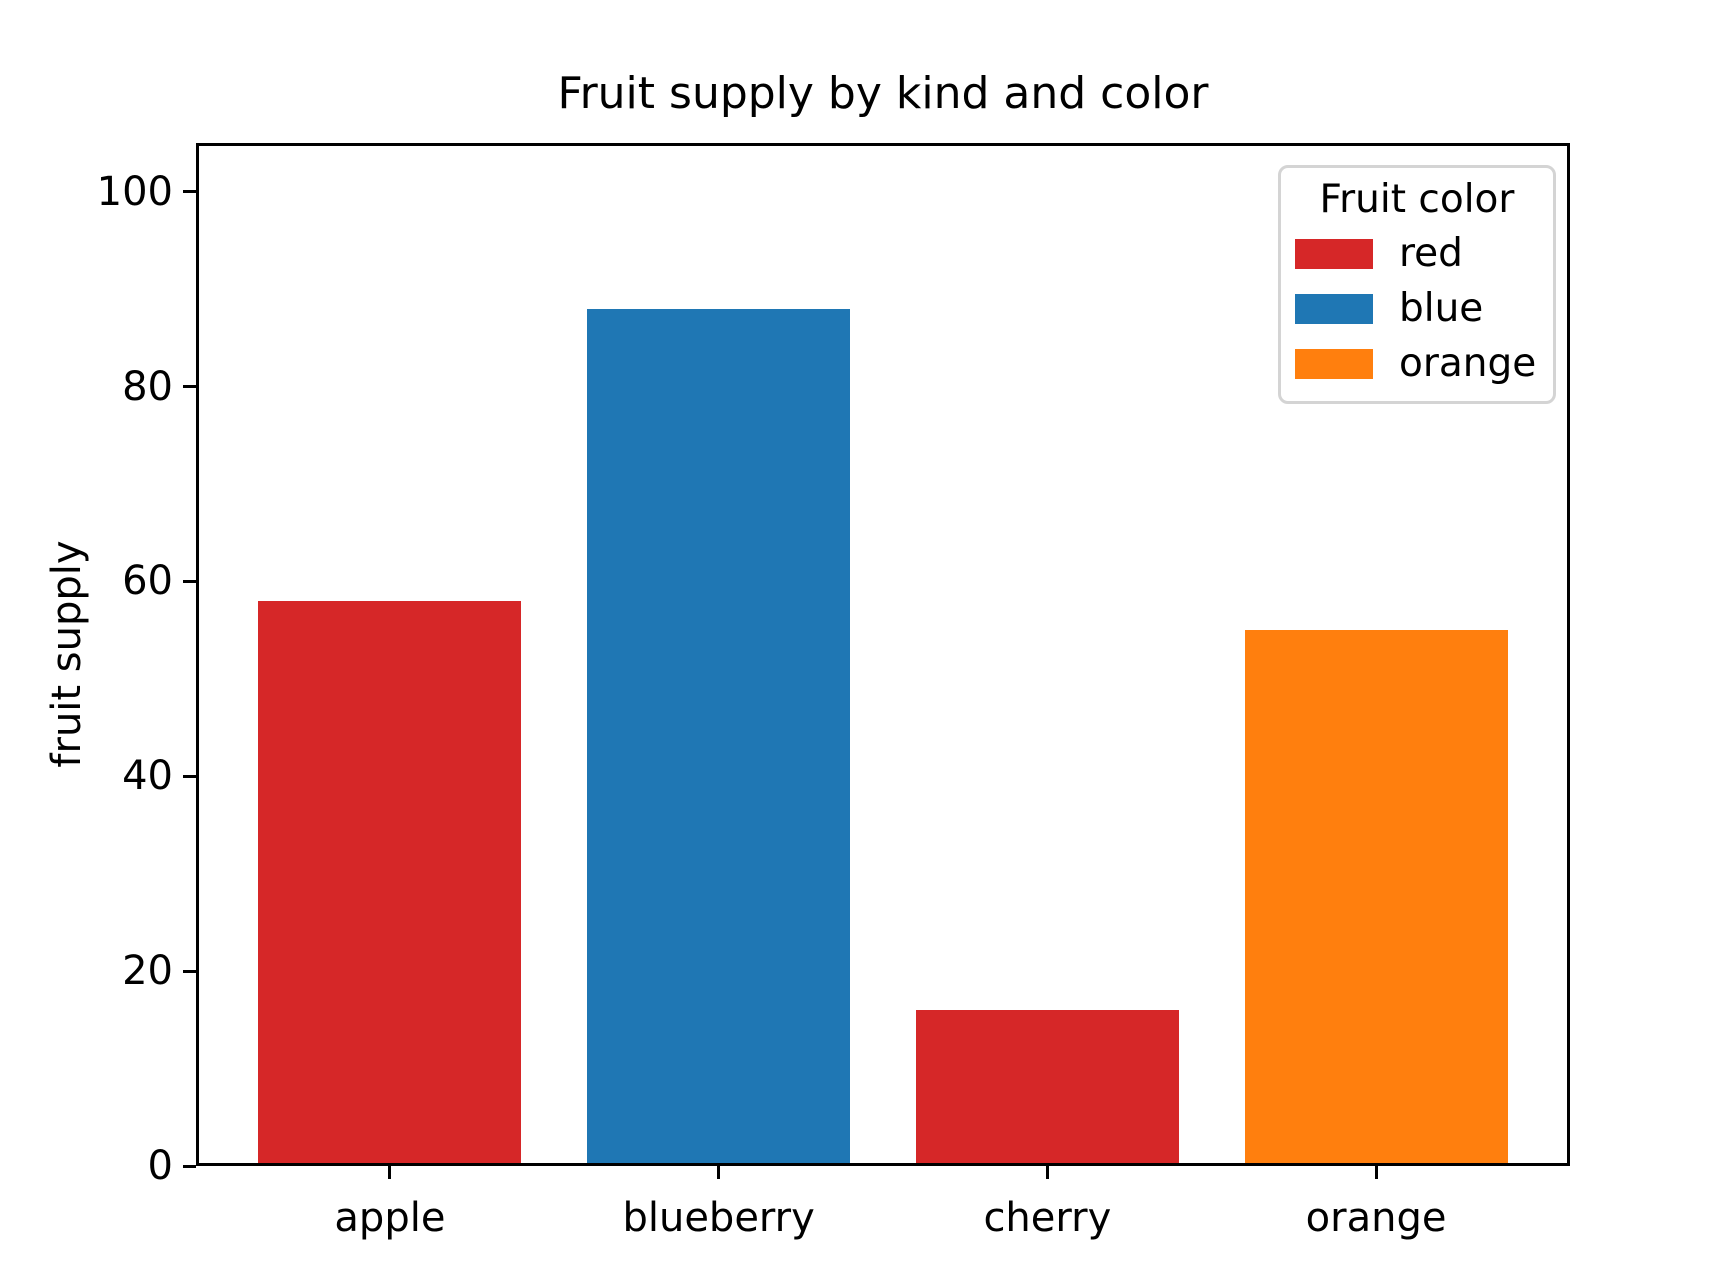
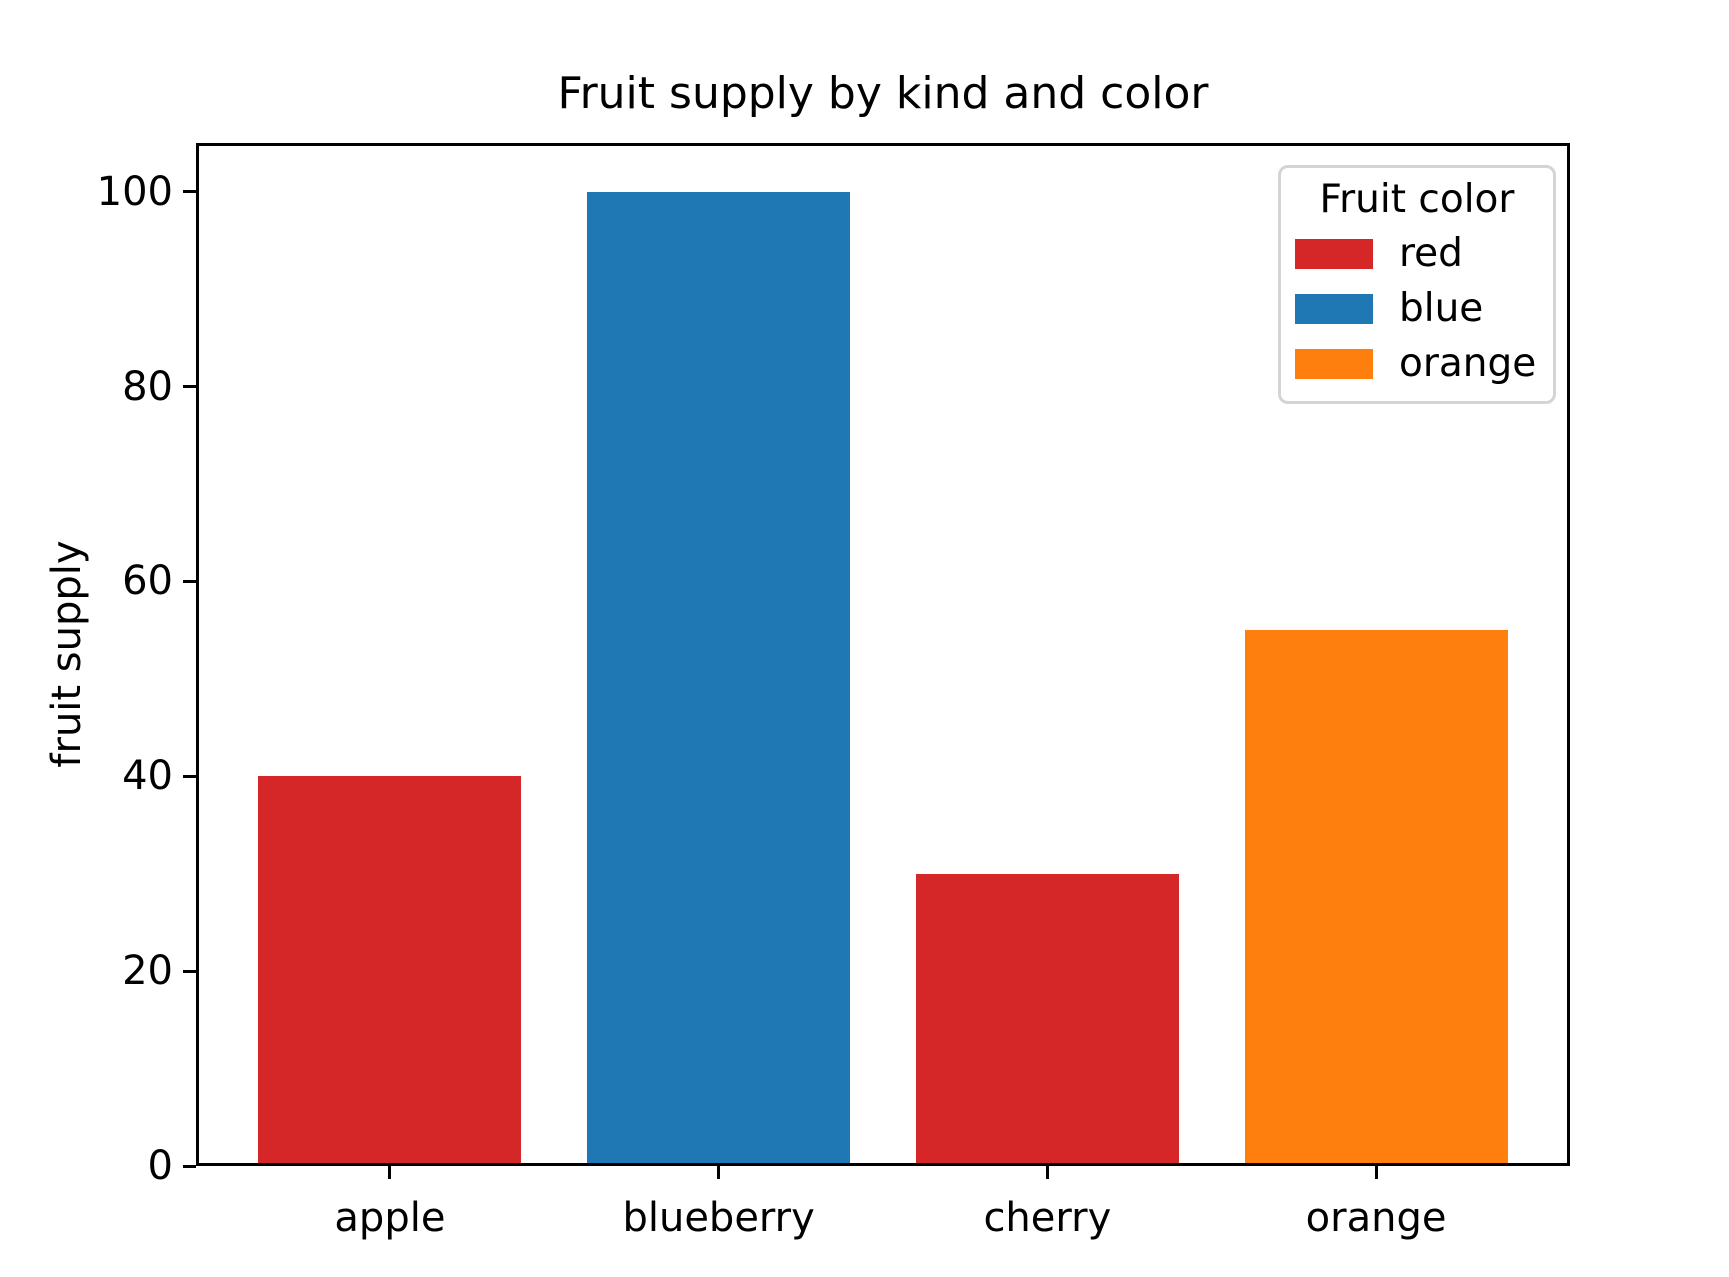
apple: 58 -> 40
blueberry: 88 -> 100
cherry: 16 -> 30
